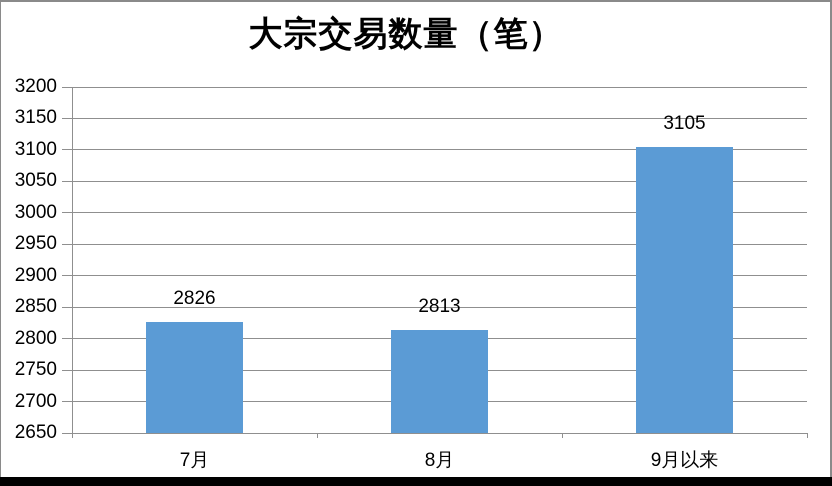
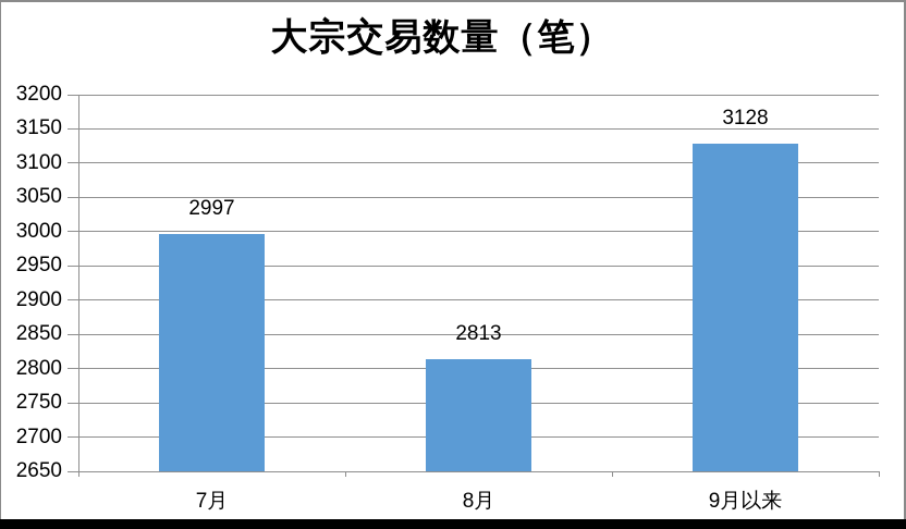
7月: 2826 -> 2997
9月以来: 3105 -> 3128
